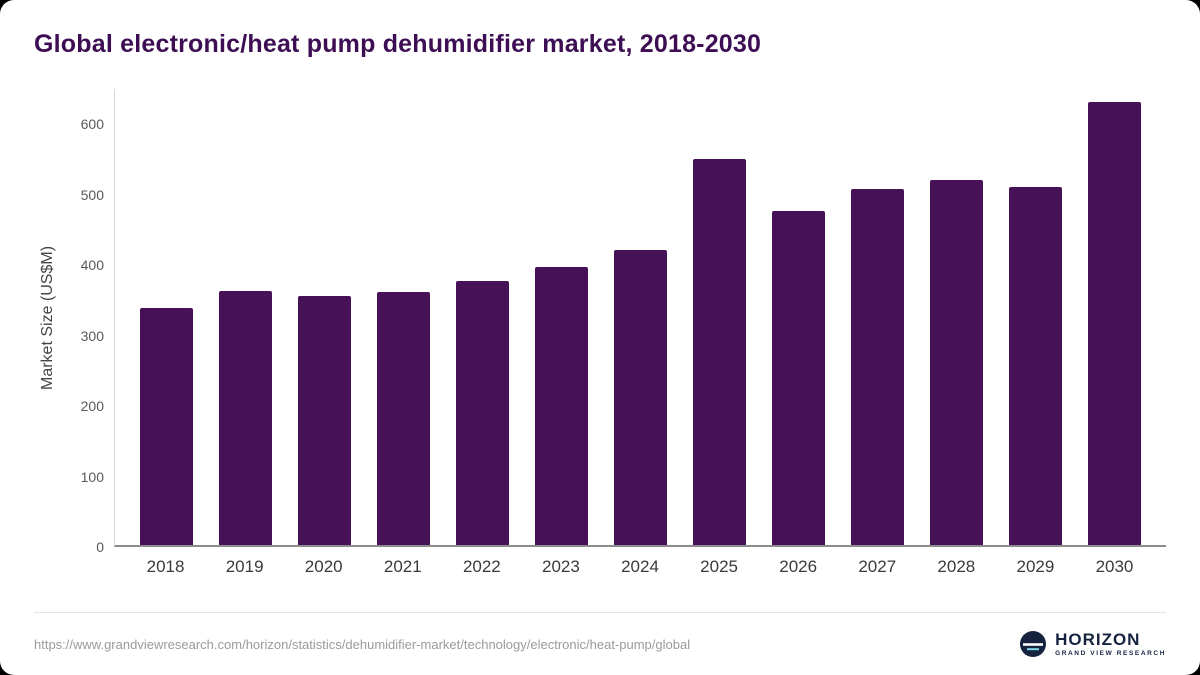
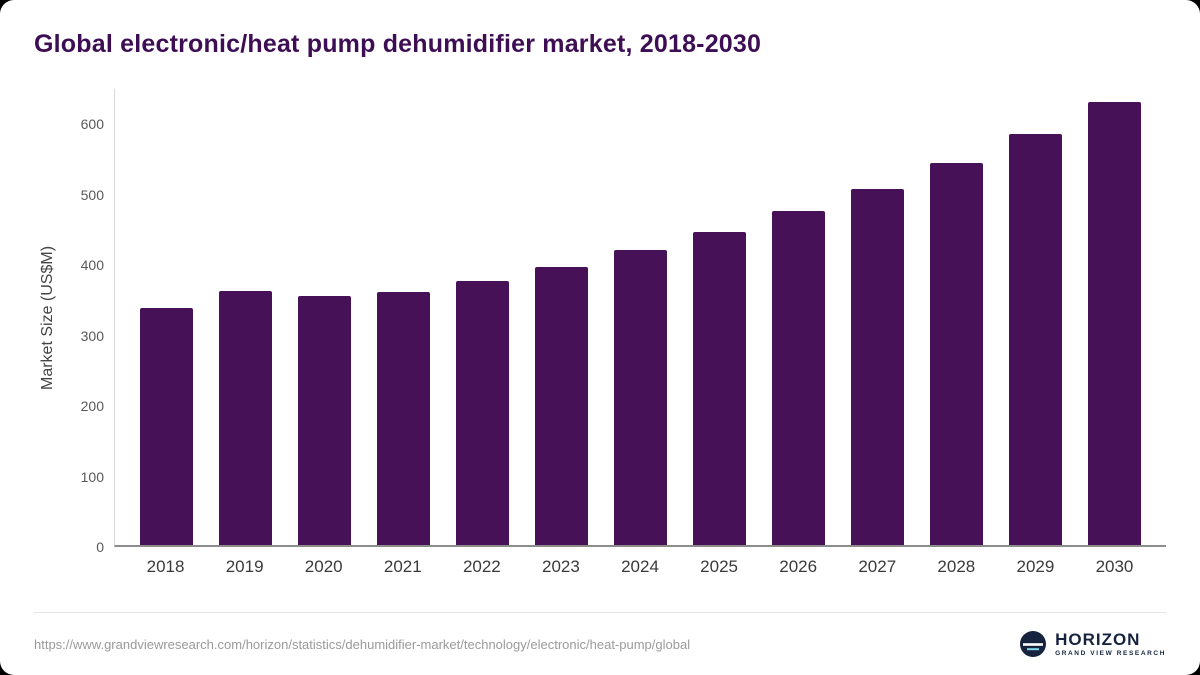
2025: 550 -> 450
2028: 520 -> 540
2029: 510 -> 590
